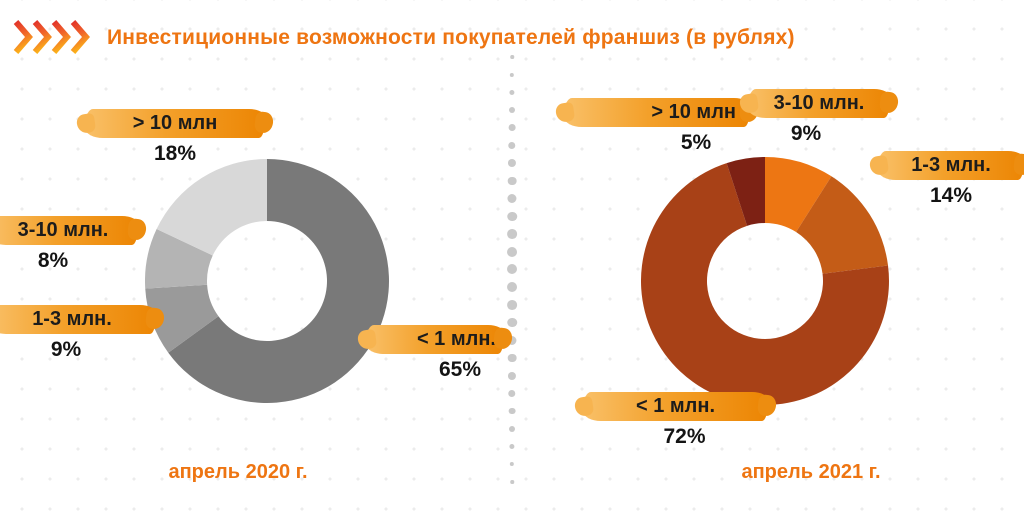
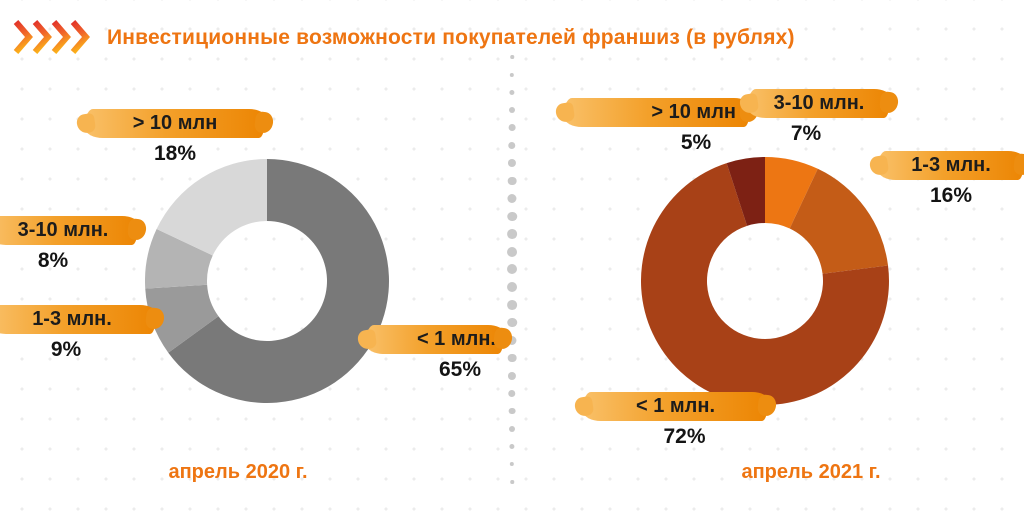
апрель 2021 г./3-10 млн.: 9% -> 7%
апрель 2021 г./1-3 млн.: 14% -> 16%
